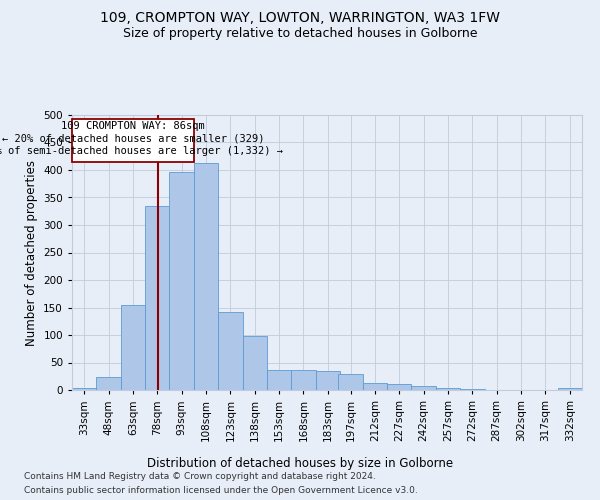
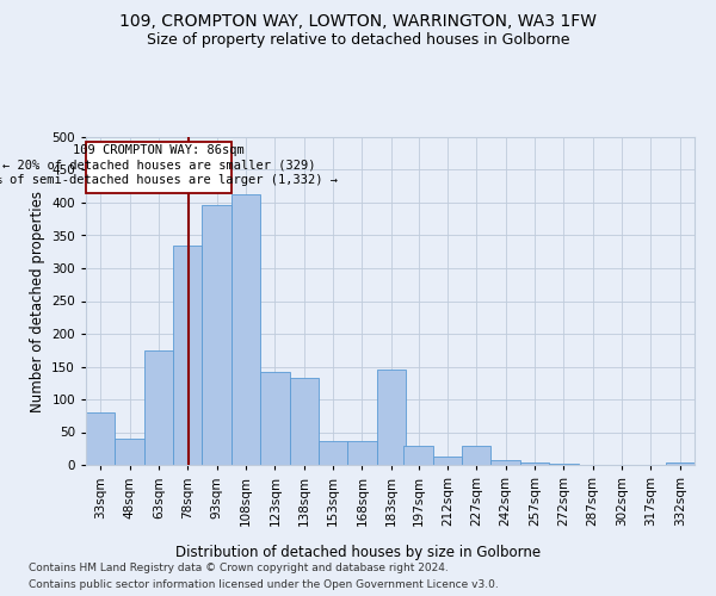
33sqm: 4 -> 80
48sqm: 24 -> 40
63sqm: 155 -> 174
138sqm: 98 -> 132
183sqm: 34 -> 146
227sqm: 11 -> 30
